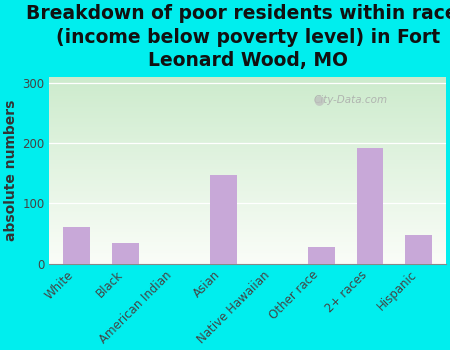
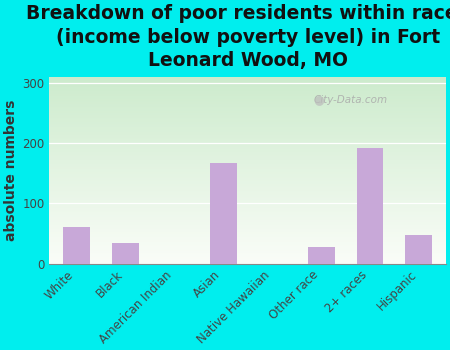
Asian: 148 -> 168
